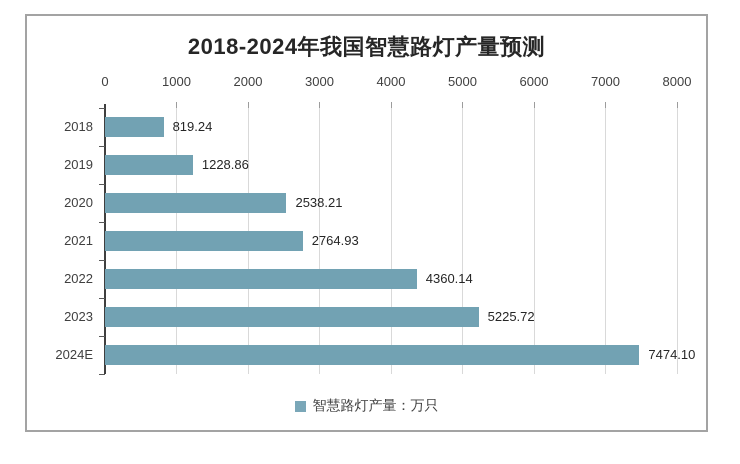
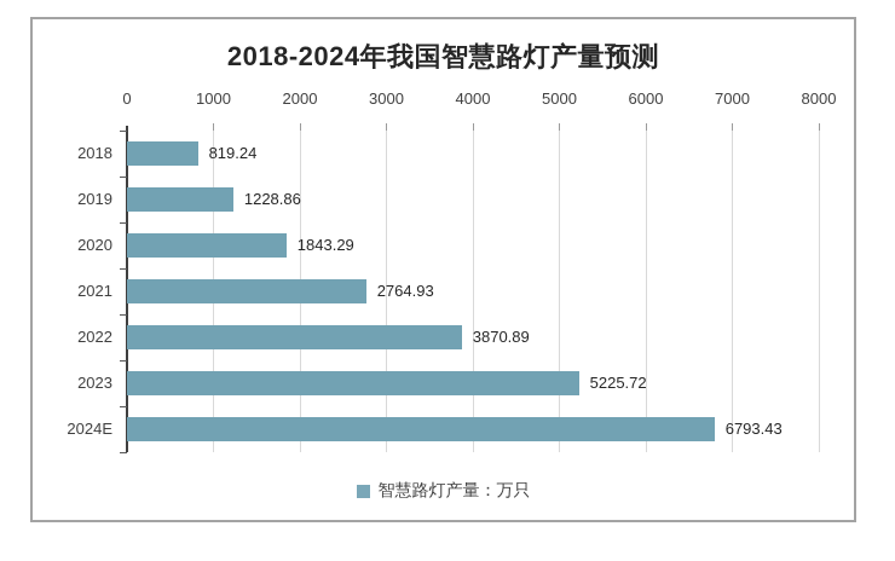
2020: 2538.21 -> 1843.29
2022: 4360.14 -> 3870.89
2024E: 7474.10 -> 6793.43
